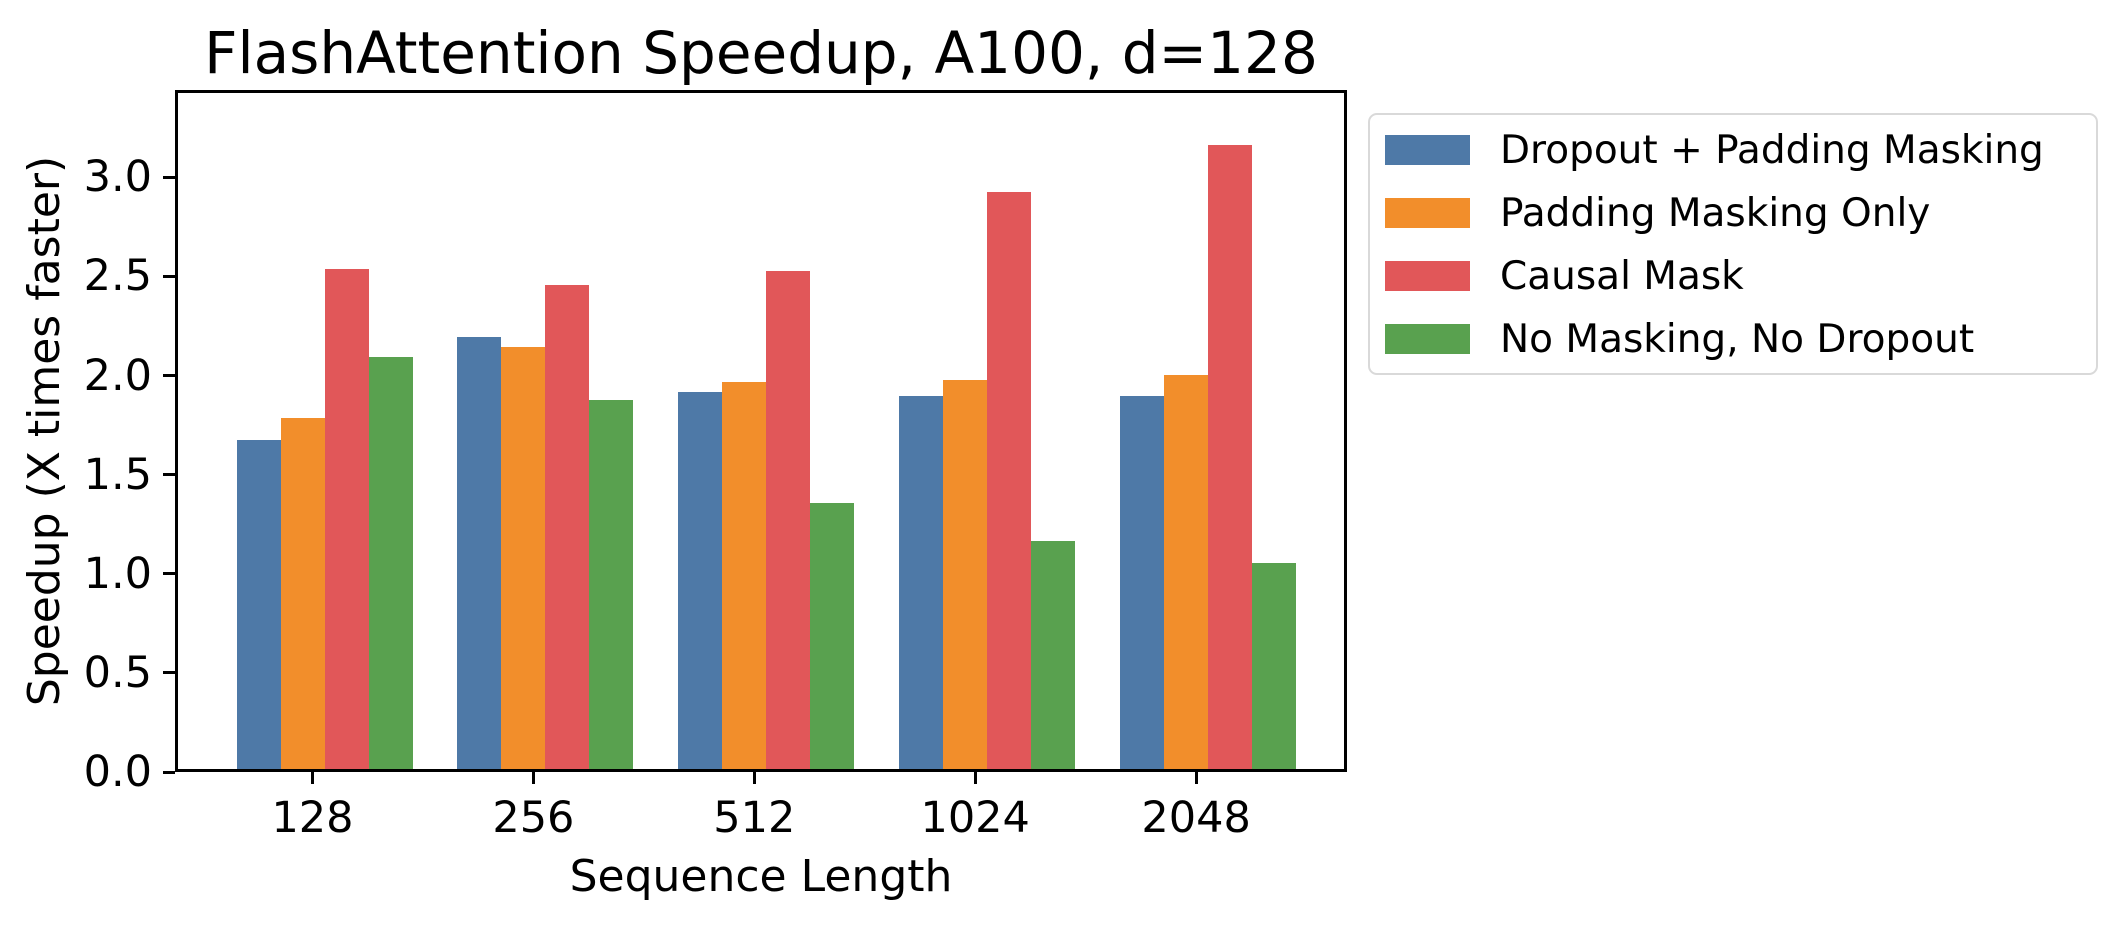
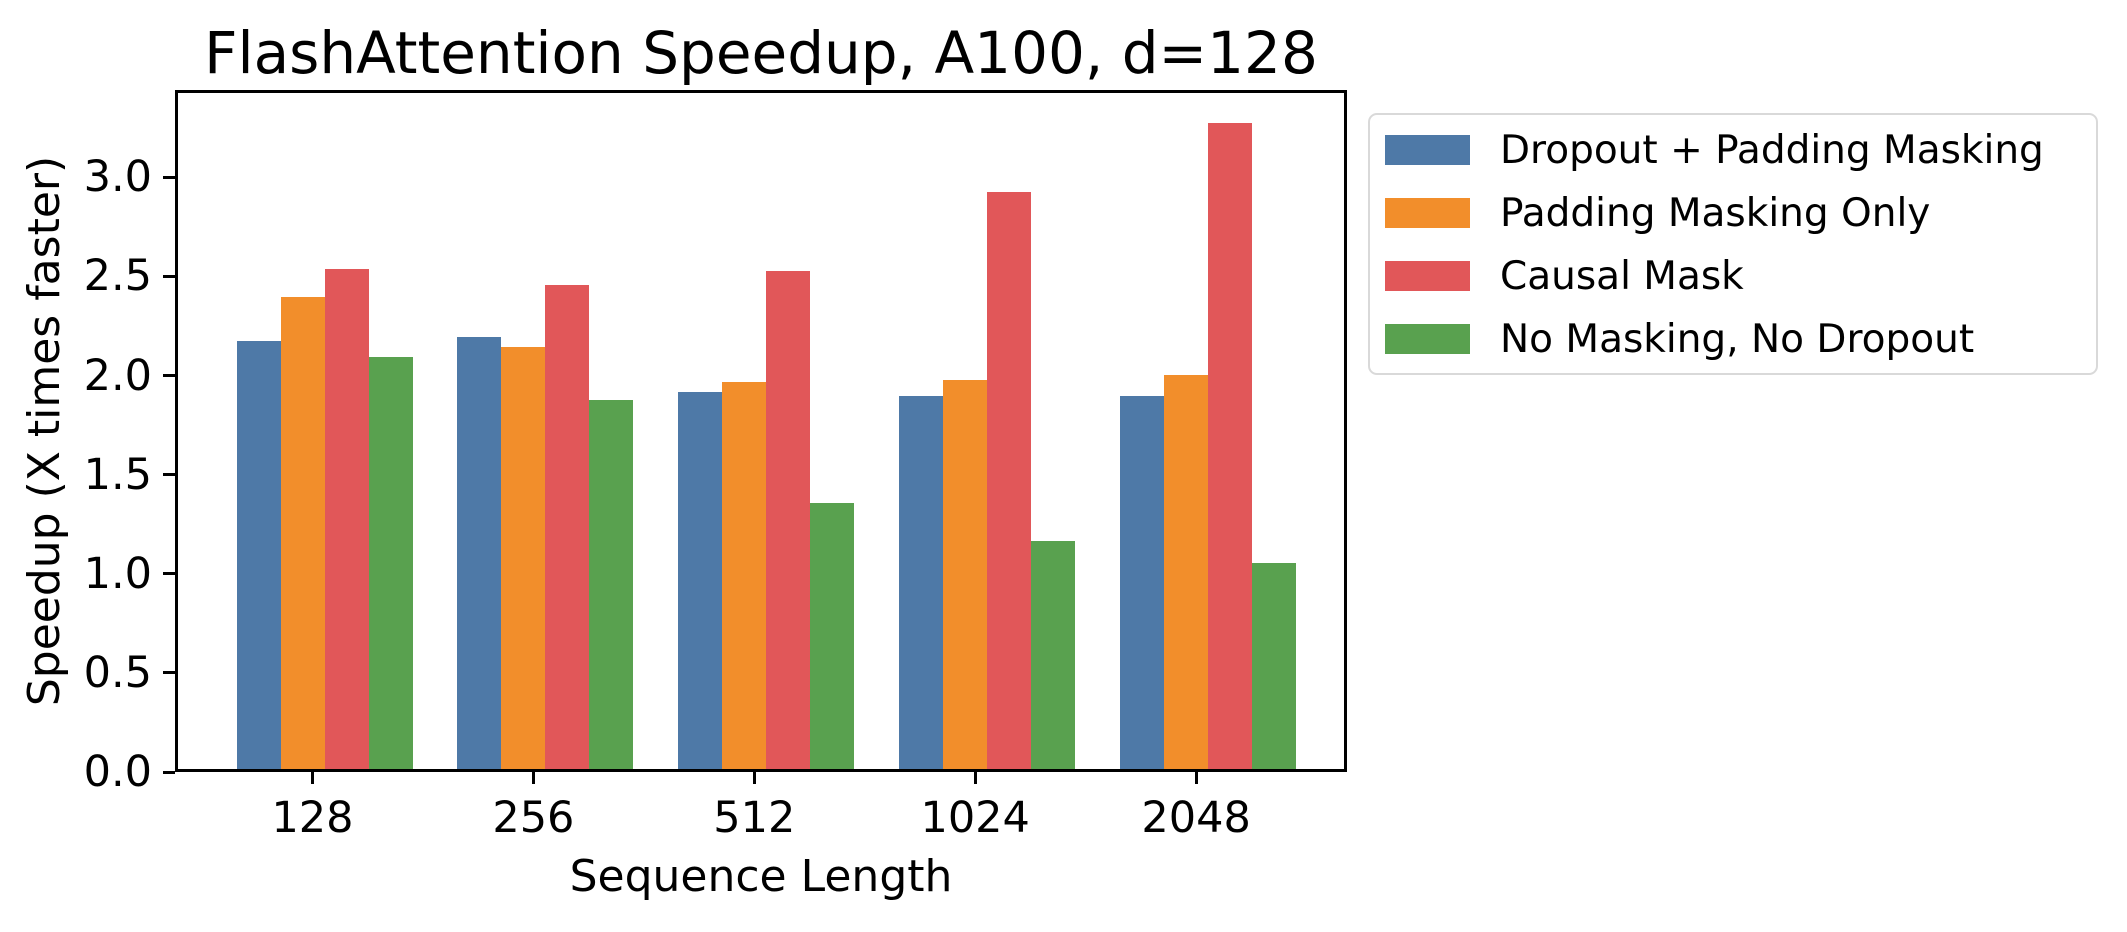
Dropout + Padding Masking/128: 1.66 -> 2.16
Padding Masking Only/128: 1.77 -> 2.38
Causal Mask/2048: 3.15 -> 3.26
